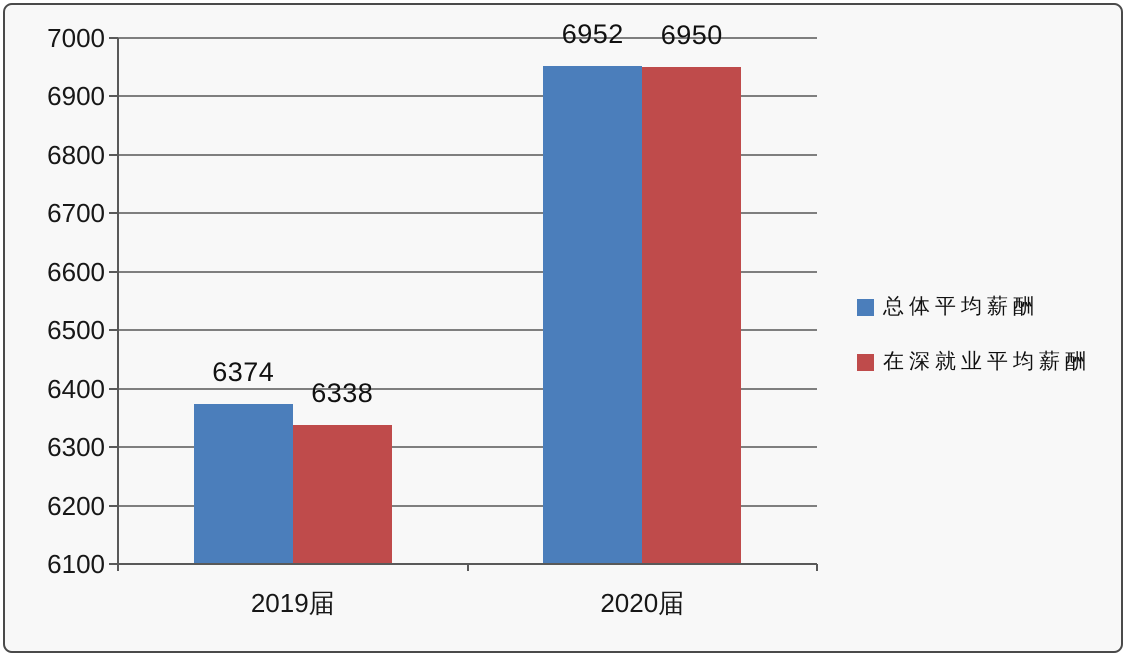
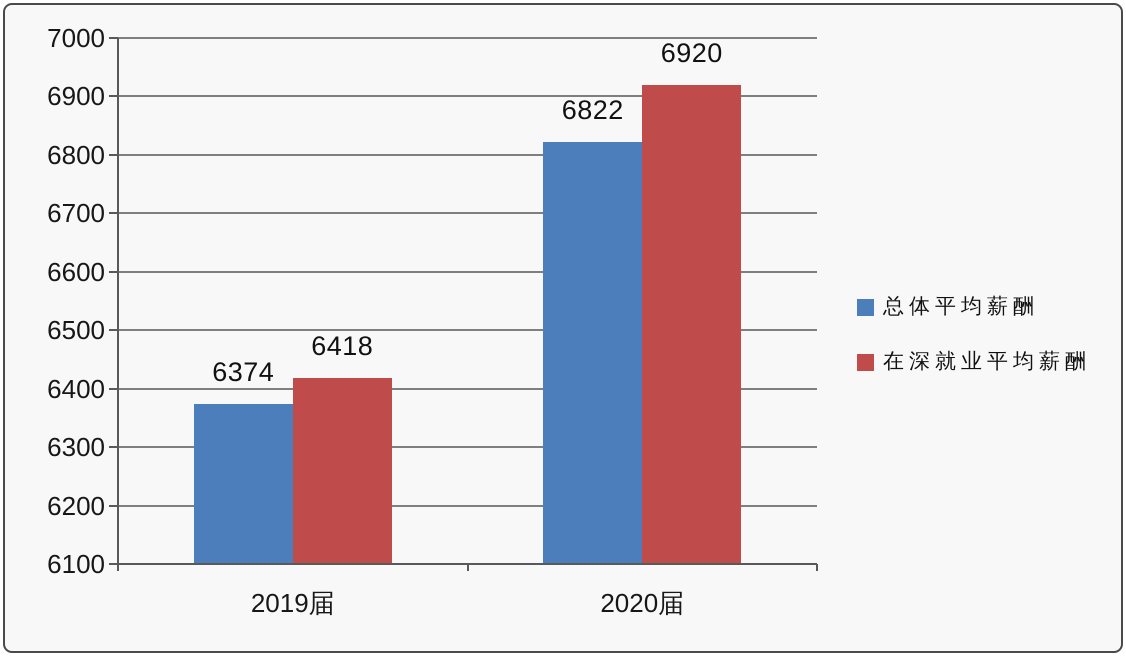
在深就业平均薪酬/2019届: 6338 -> 6418
总体平均薪酬/2020届: 6952 -> 6822
在深就业平均薪酬/2020届: 6950 -> 6920
